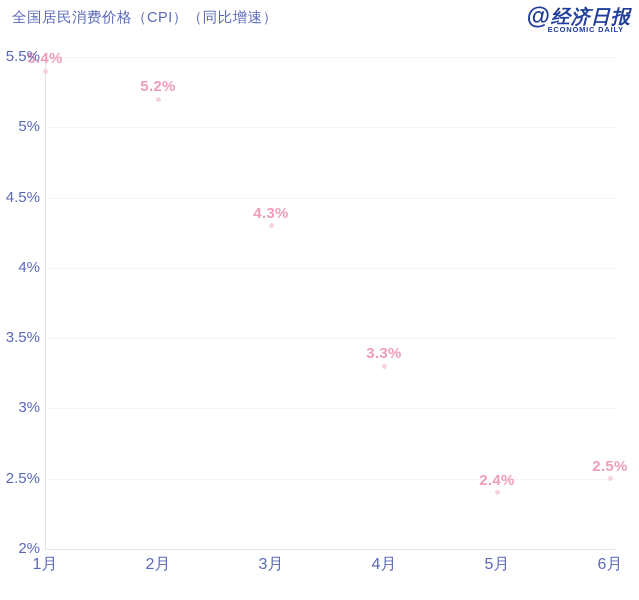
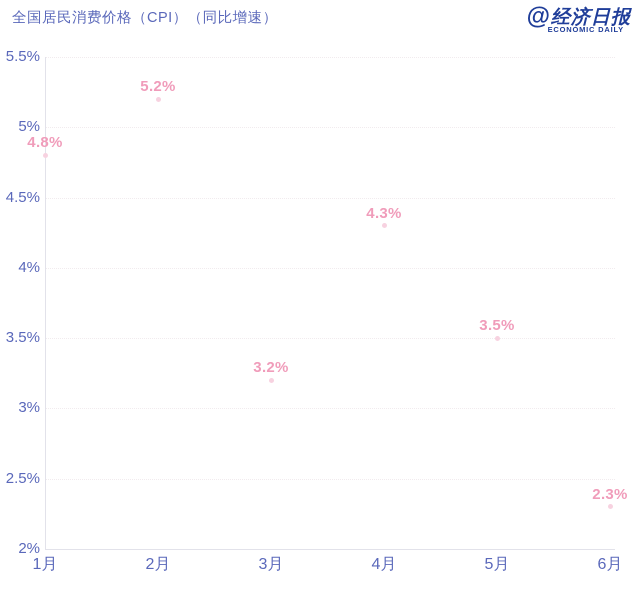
1月: 5.4% -> 4.8%
3月: 4.3% -> 3.2%
4月: 3.3% -> 4.3%
5月: 2.4% -> 3.5%
6月: 2.5% -> 2.3%
